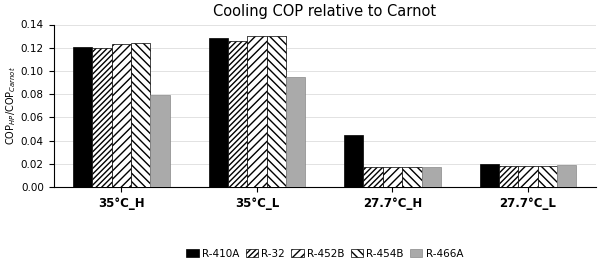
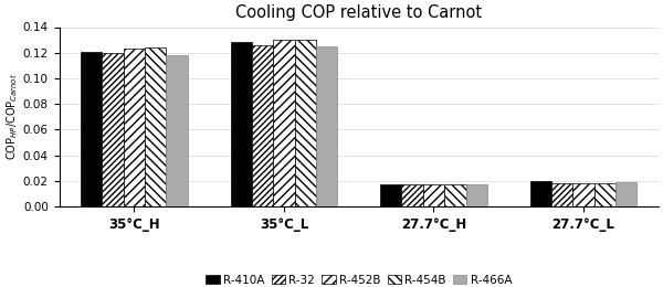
R-466A/35°C_H: 0.079 -> 0.118
R-466A/35°C_L: 0.095 -> 0.125
R-410A/27.7°C_H: 0.045 -> 0.017
